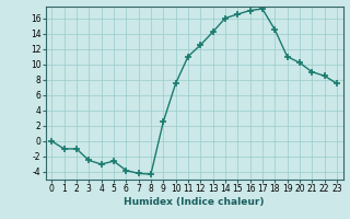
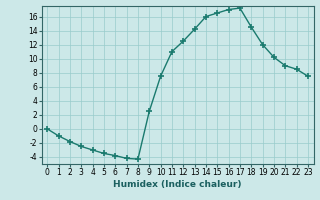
2: -1.0 -> -1.8
5: -2.6 -> -3.5
19: 11.0 -> 12.0
